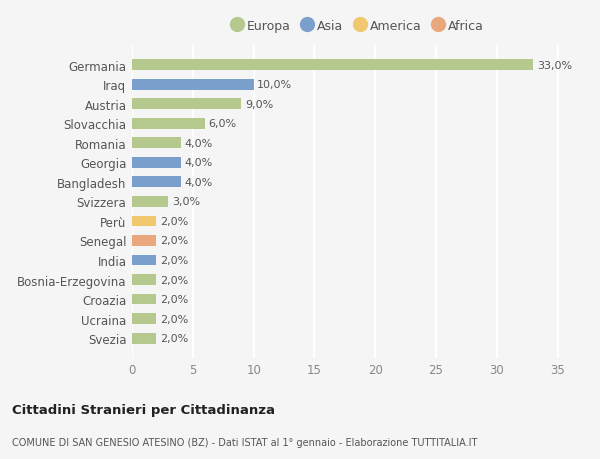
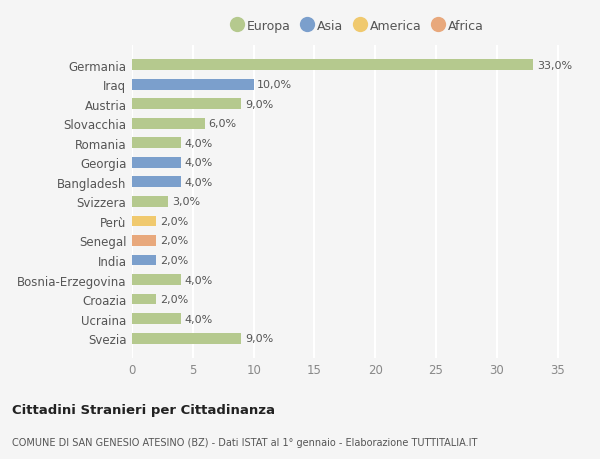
Bosnia-Erzegovina: 2,0% -> 4,0%
Ucraina: 2,0% -> 4,0%
Svezia: 2,0% -> 9,0%
